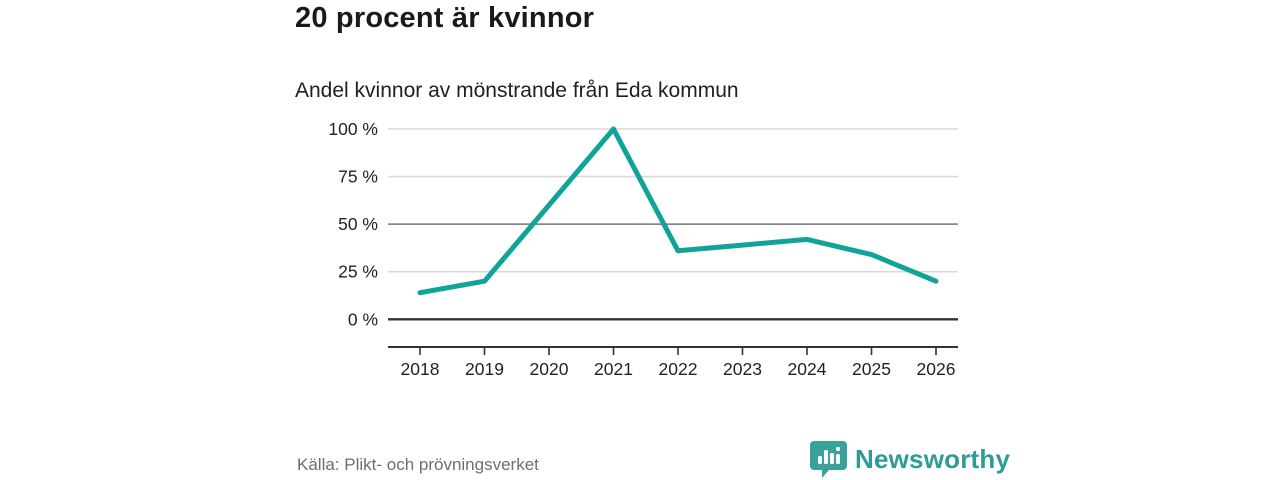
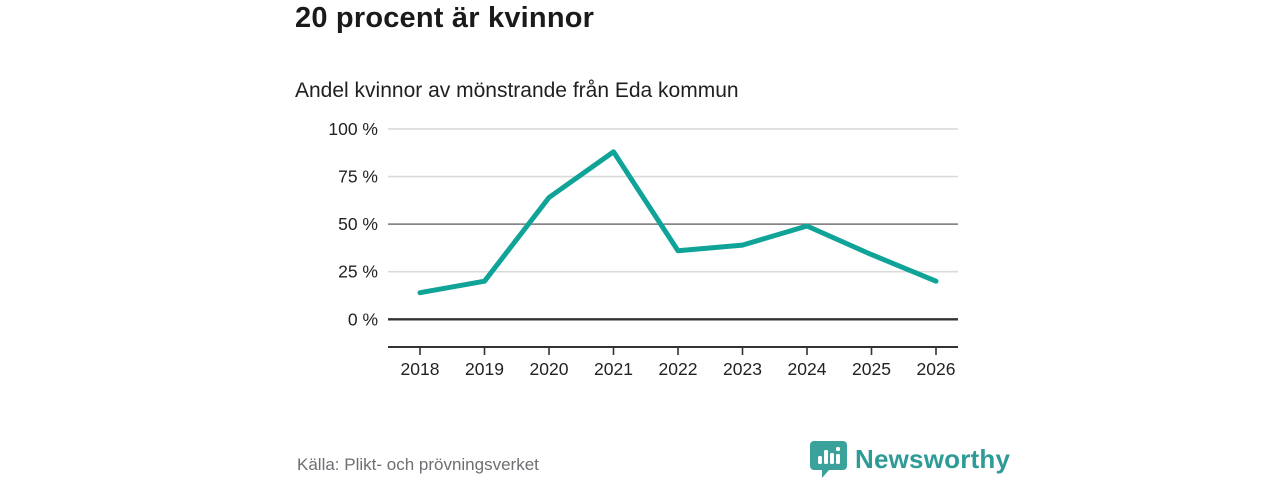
2020: 60% -> 64%
2021: 100% -> 88%
2024: 42% -> 49%
